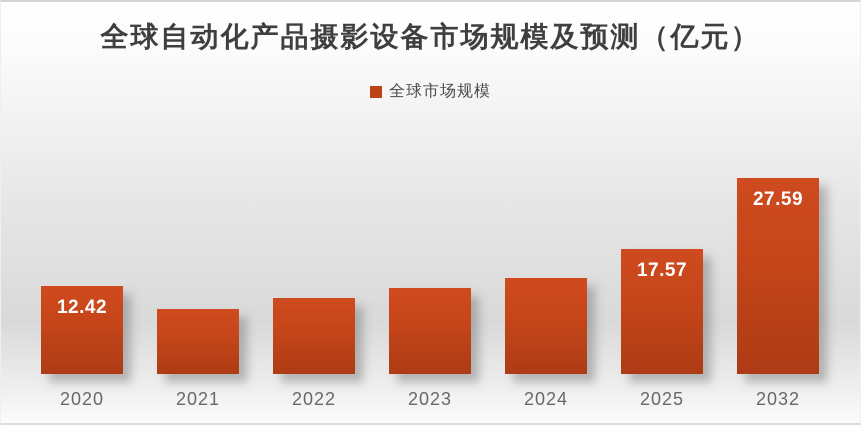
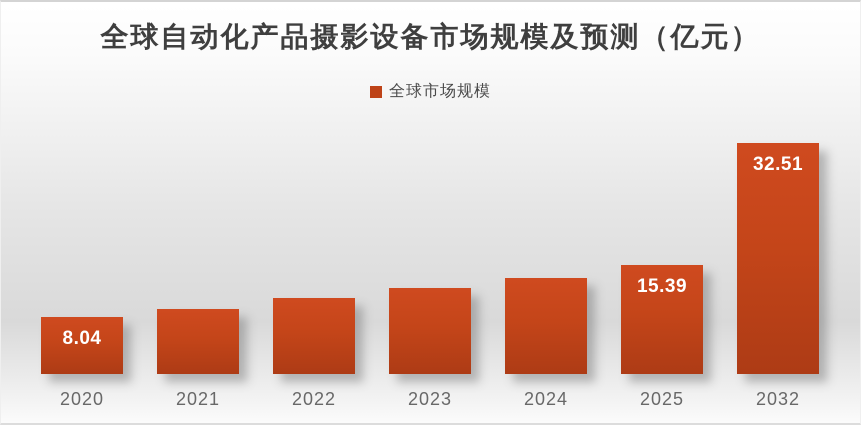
2020: 12.42 -> 8.04
2025: 17.57 -> 15.39
2032: 27.59 -> 32.51
